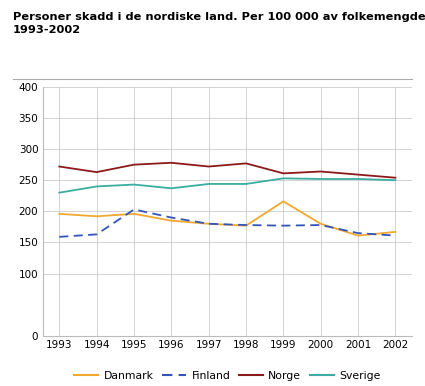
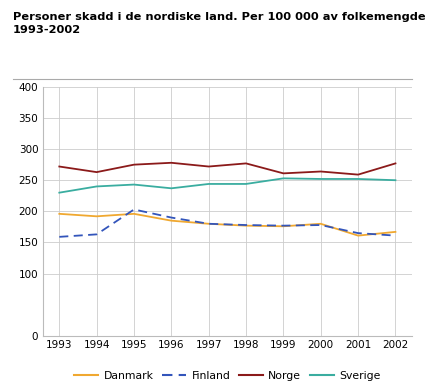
Danmark/1999: 216 -> 176
Norge/2002: 254 -> 277
